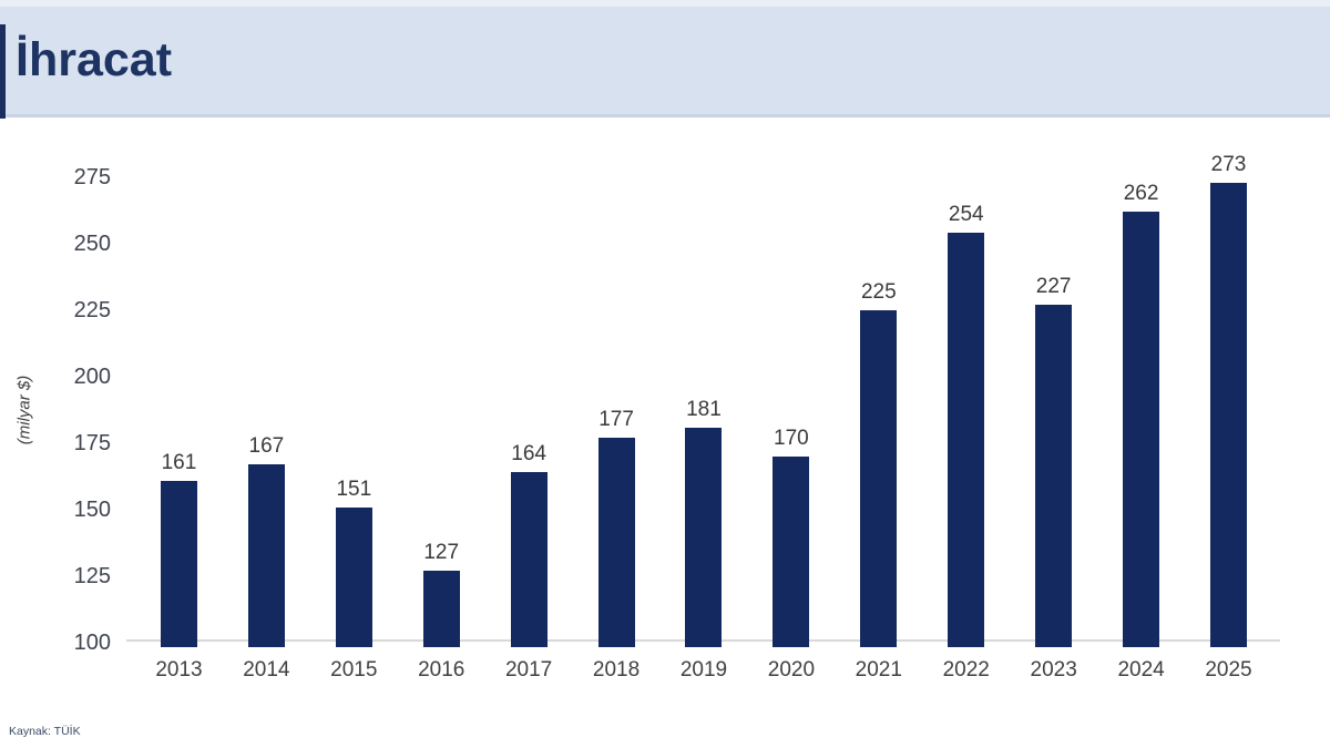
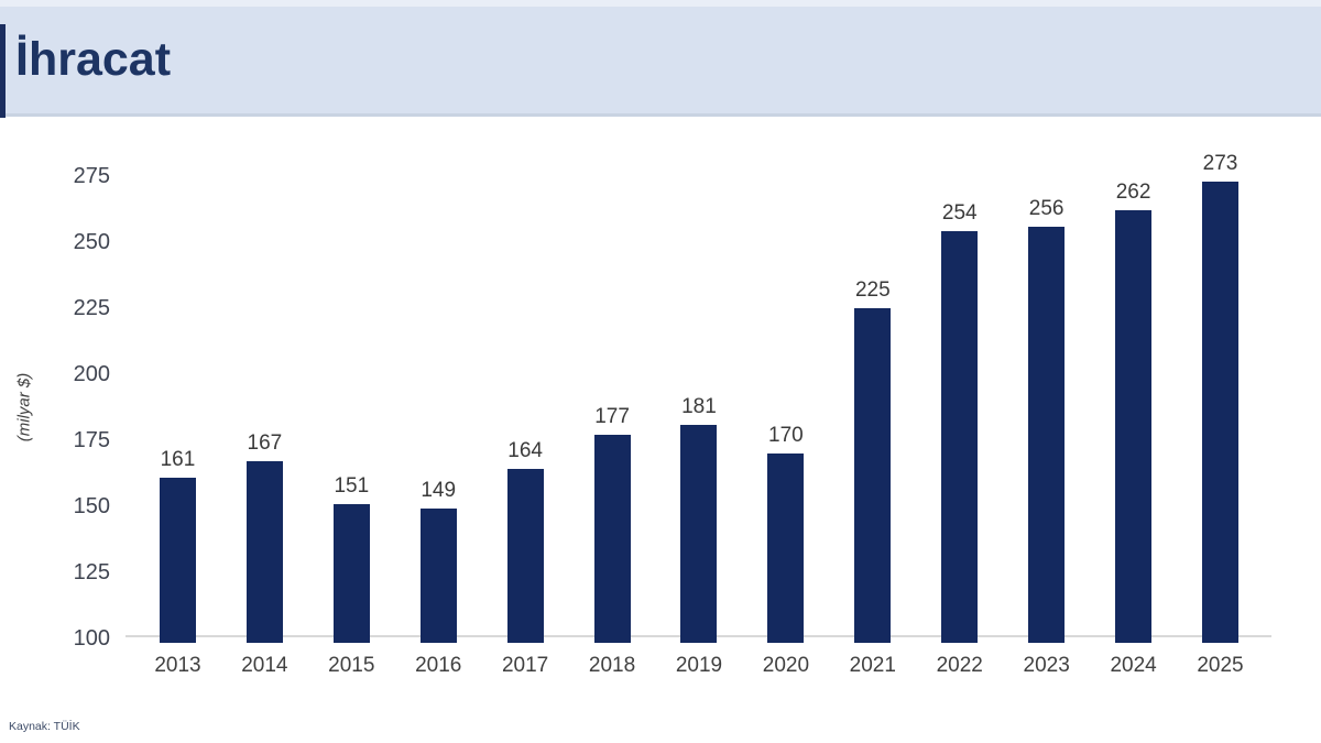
2016: 127 -> 149
2023: 227 -> 256
